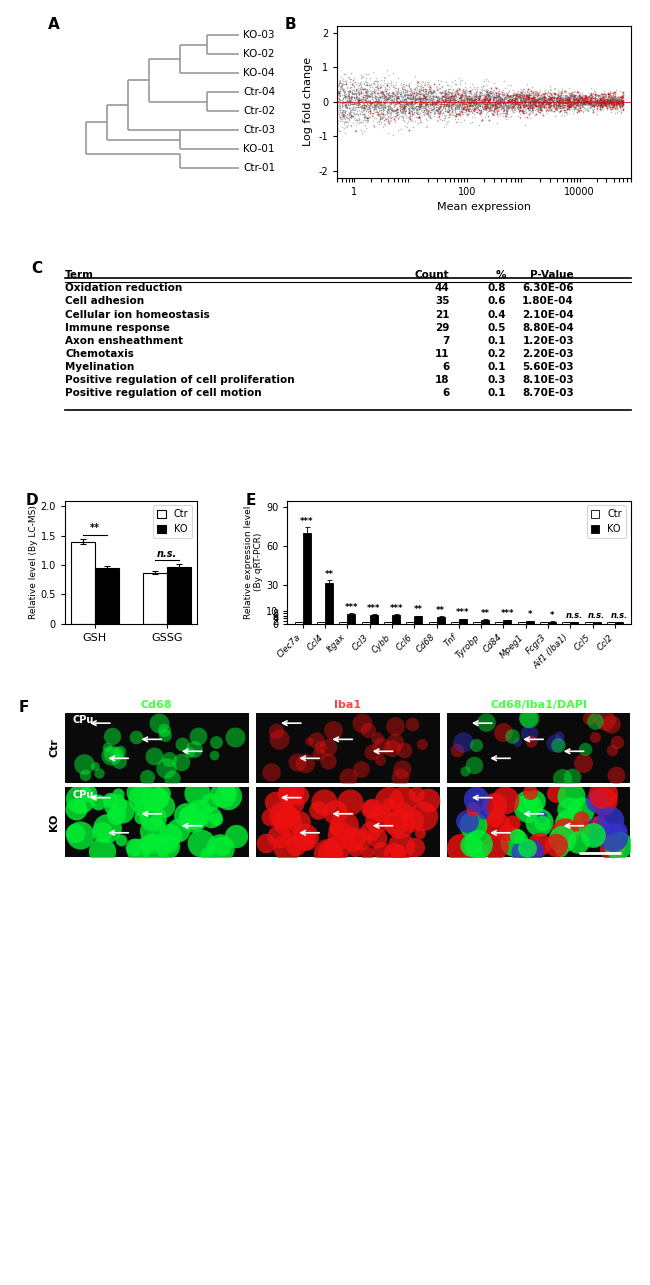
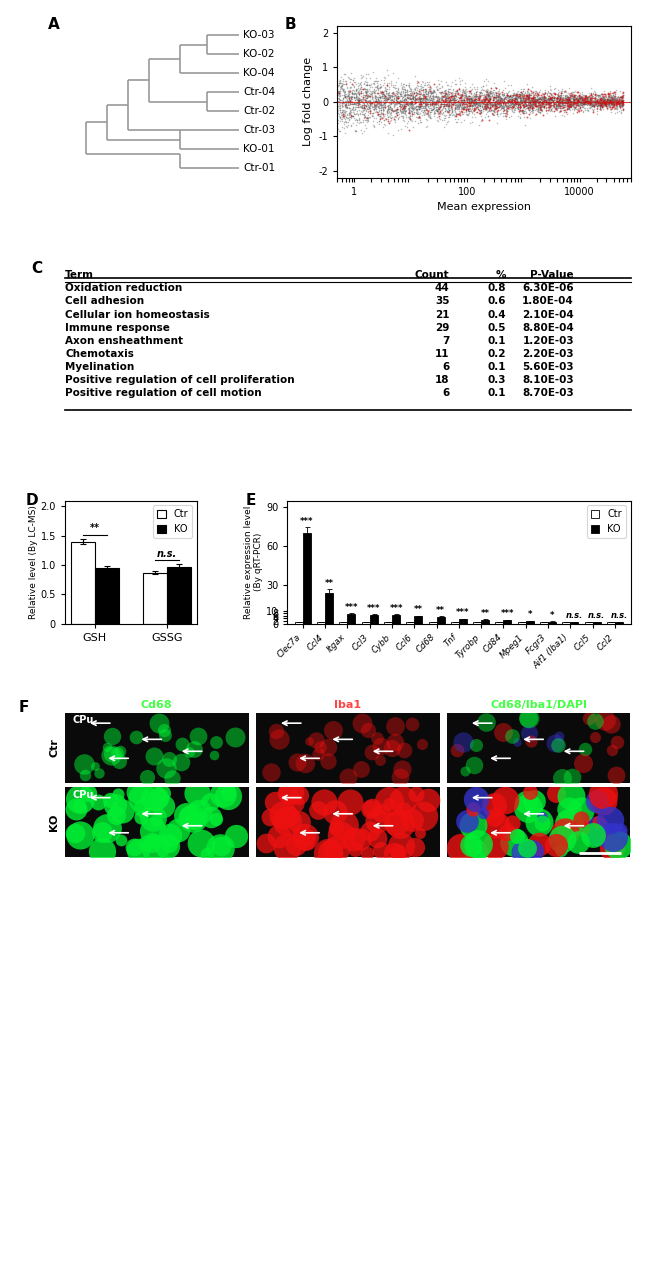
KO/Ccl4: 31 -> 24
